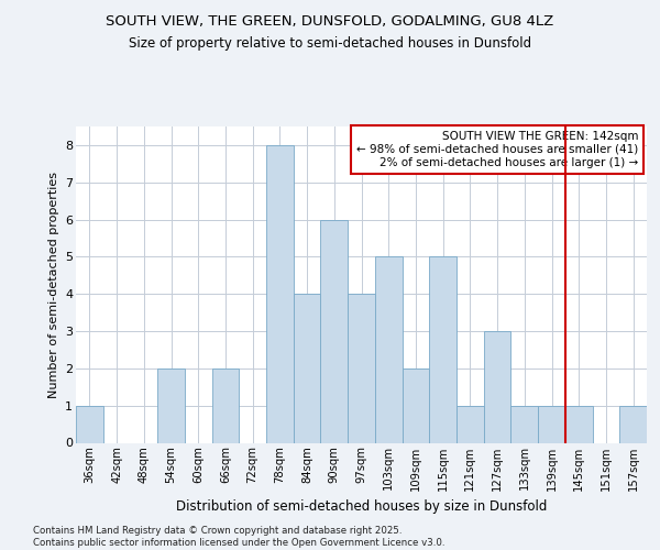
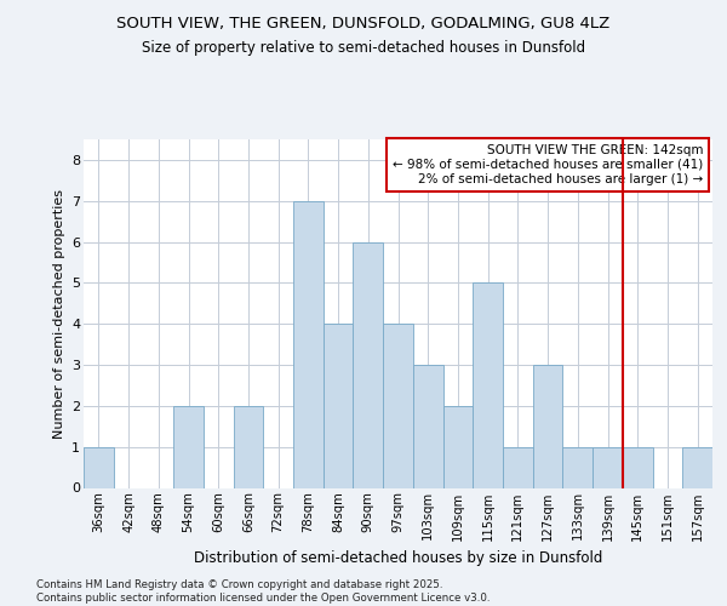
78sqm: 8 -> 7
103sqm: 5 -> 3
